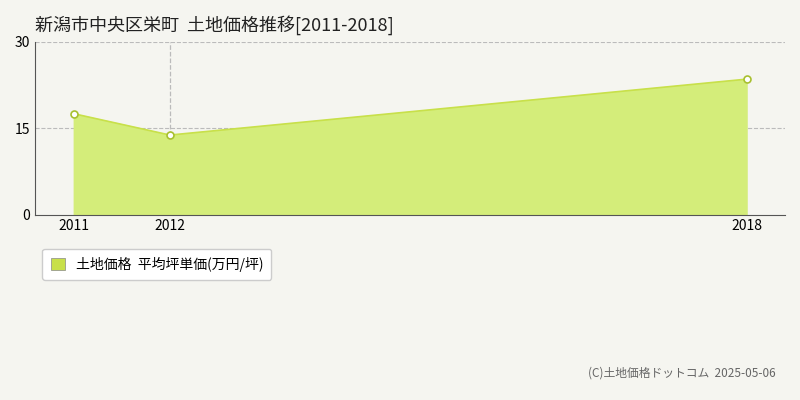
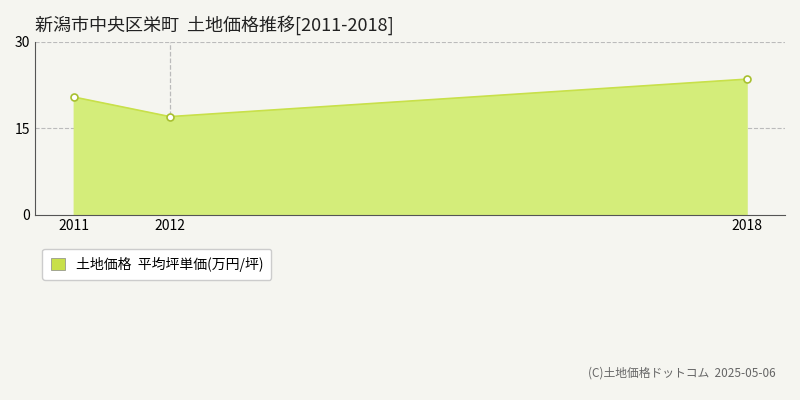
2011: 17.5 -> 20.4
2012: 13.8 -> 17.0
